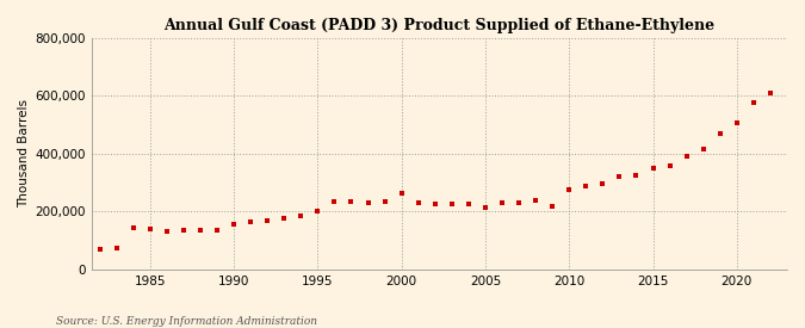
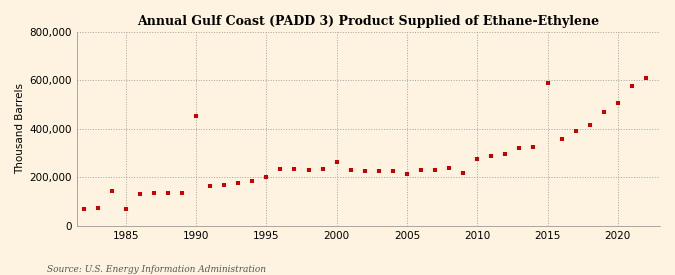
1985: 140,000 -> 70,000
1990: 155,000 -> 455,000
2015: 350,000 -> 590,000
